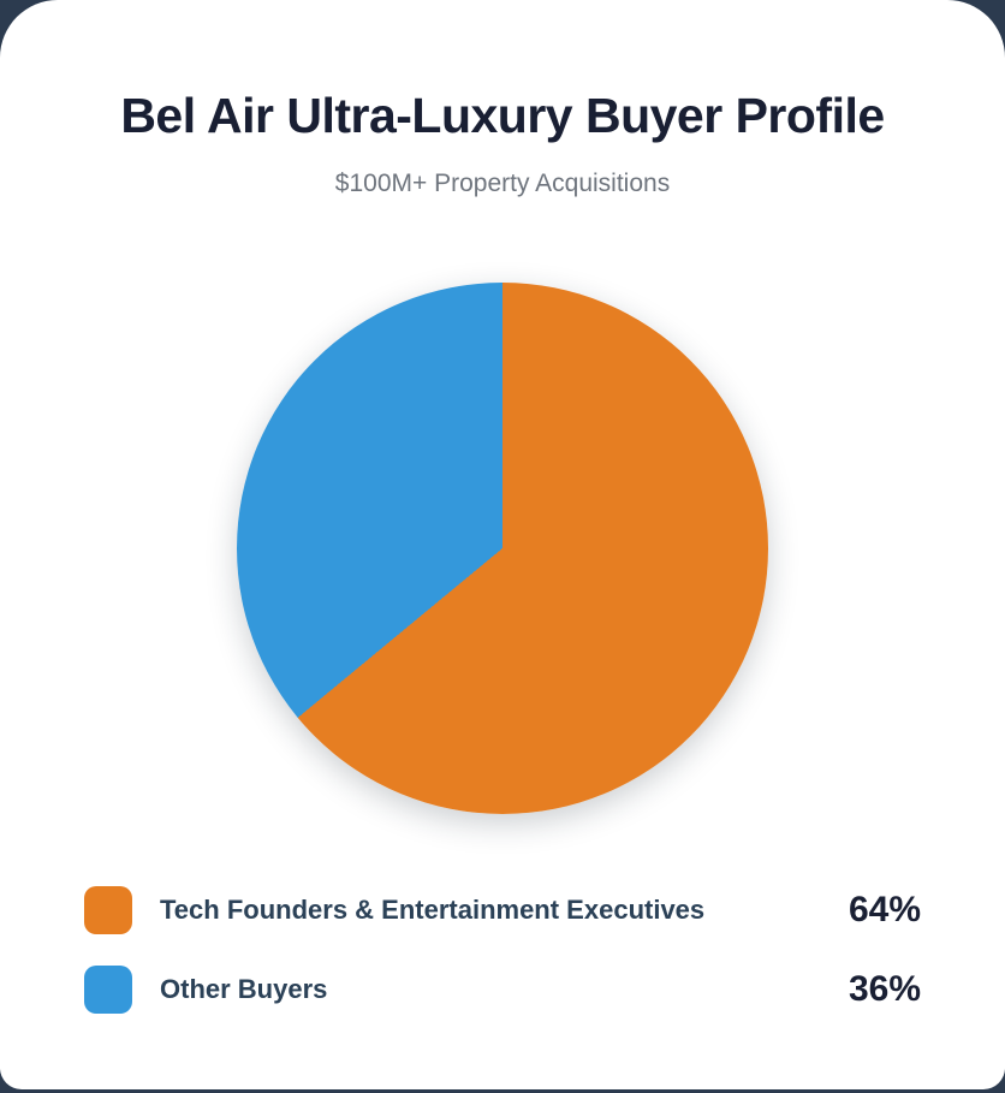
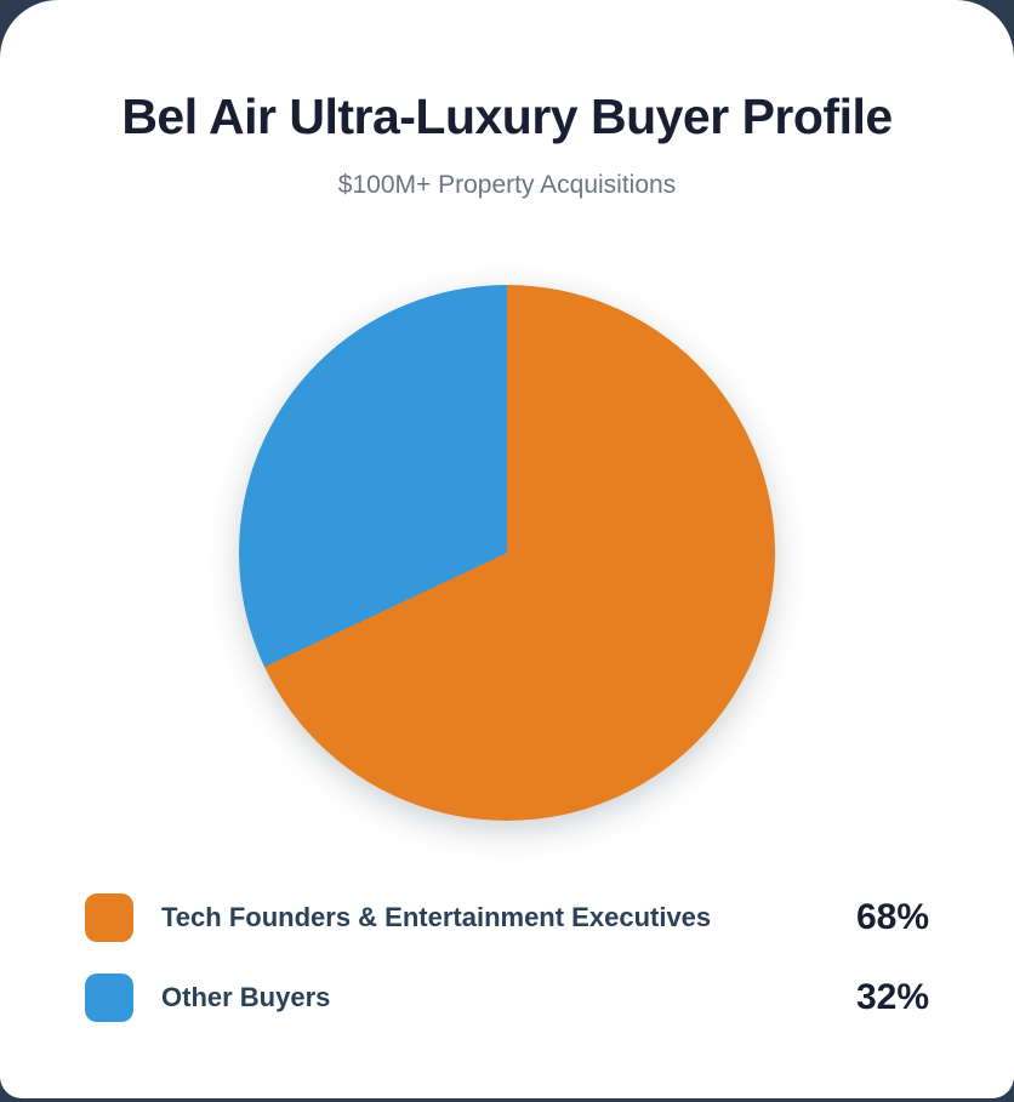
Tech Founders & Entertainment Executives: 64% -> 68%
Other Buyers: 36% -> 32%
